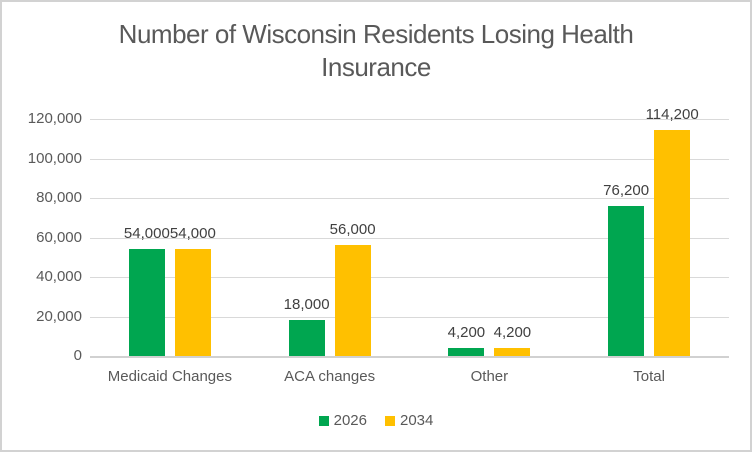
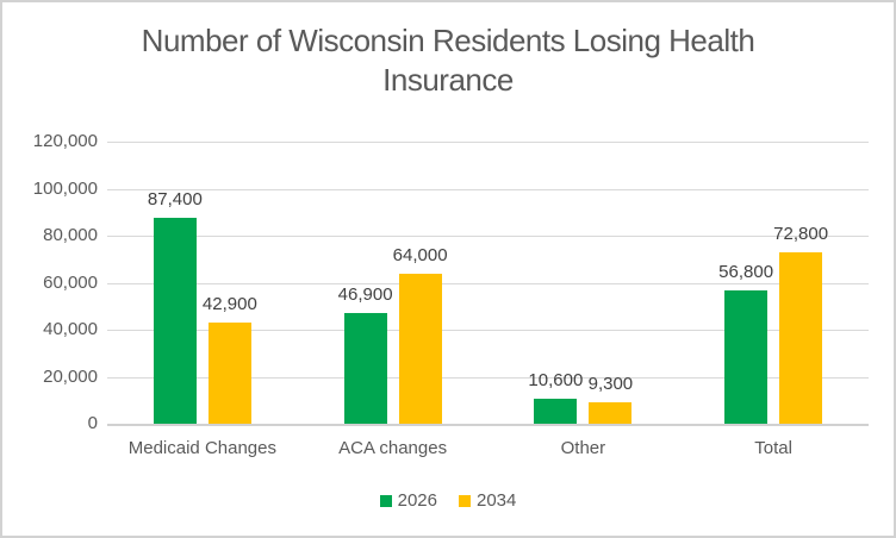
2026/Medicaid Changes: 54,000 -> 87,400
2034/Medicaid Changes: 54,000 -> 42,900
2026/ACA changes: 18,000 -> 46,900
2034/ACA changes: 56,000 -> 64,000
2026/Other: 4,200 -> 10,600
2034/Other: 4,200 -> 9,300
2026/Total: 76,200 -> 56,800
2034/Total: 114,200 -> 72,800
